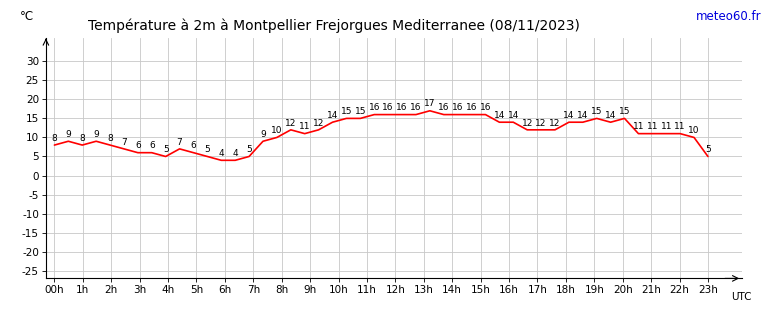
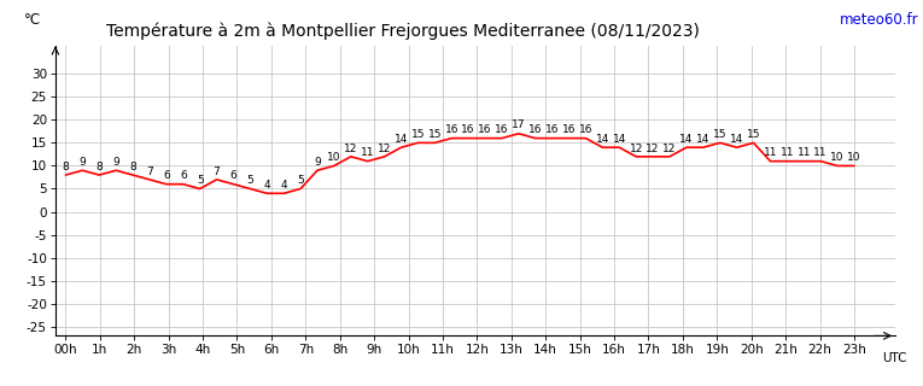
23h: 5 -> 10
